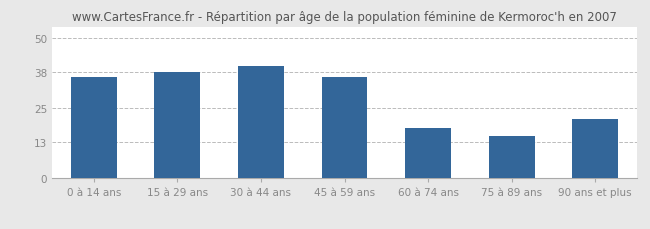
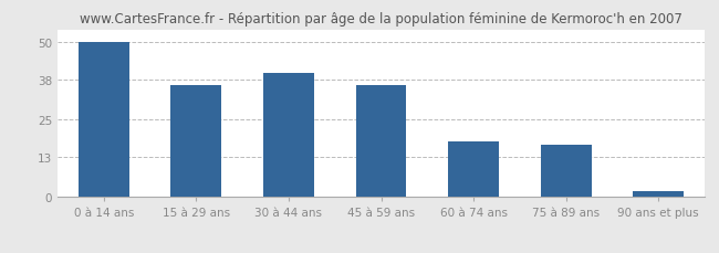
0 à 14 ans: 36 -> 50
15 à 29 ans: 38 -> 36
75 à 89 ans: 15 -> 17
90 ans et plus: 21 -> 2
